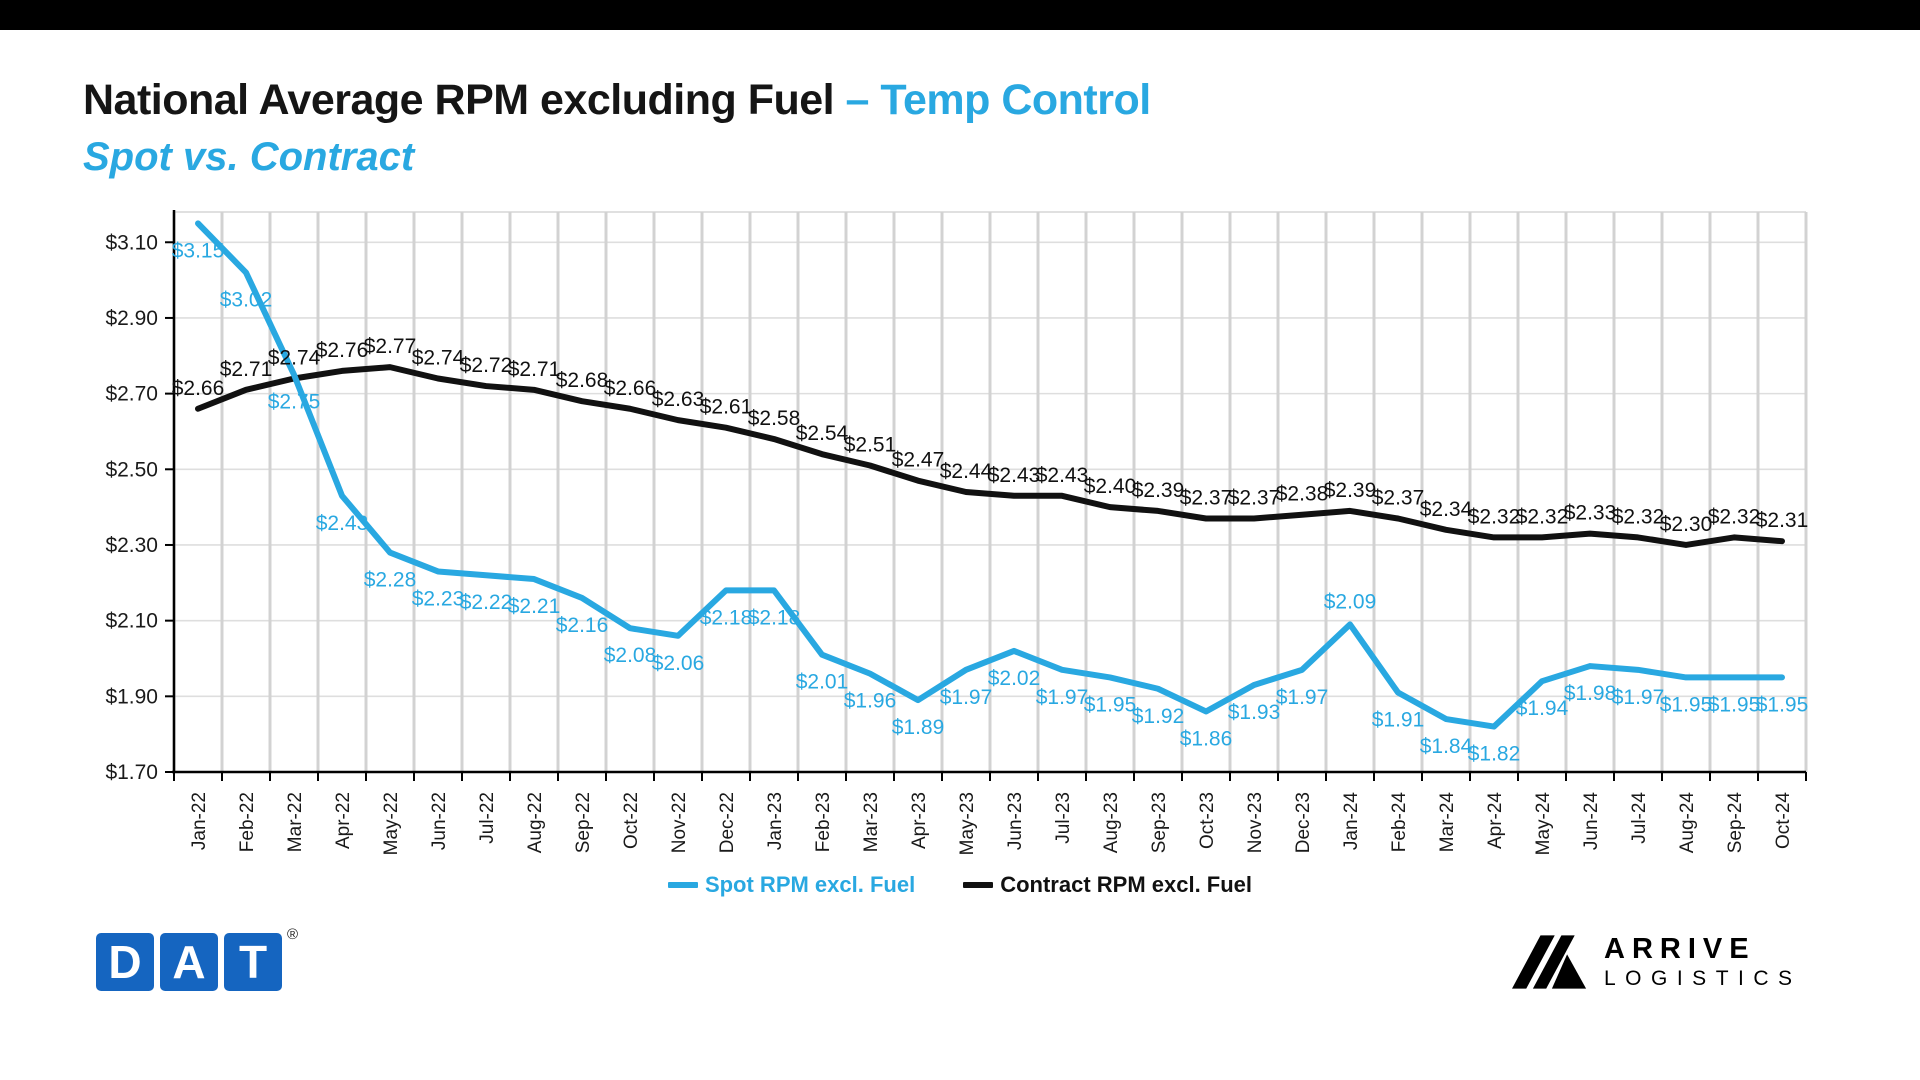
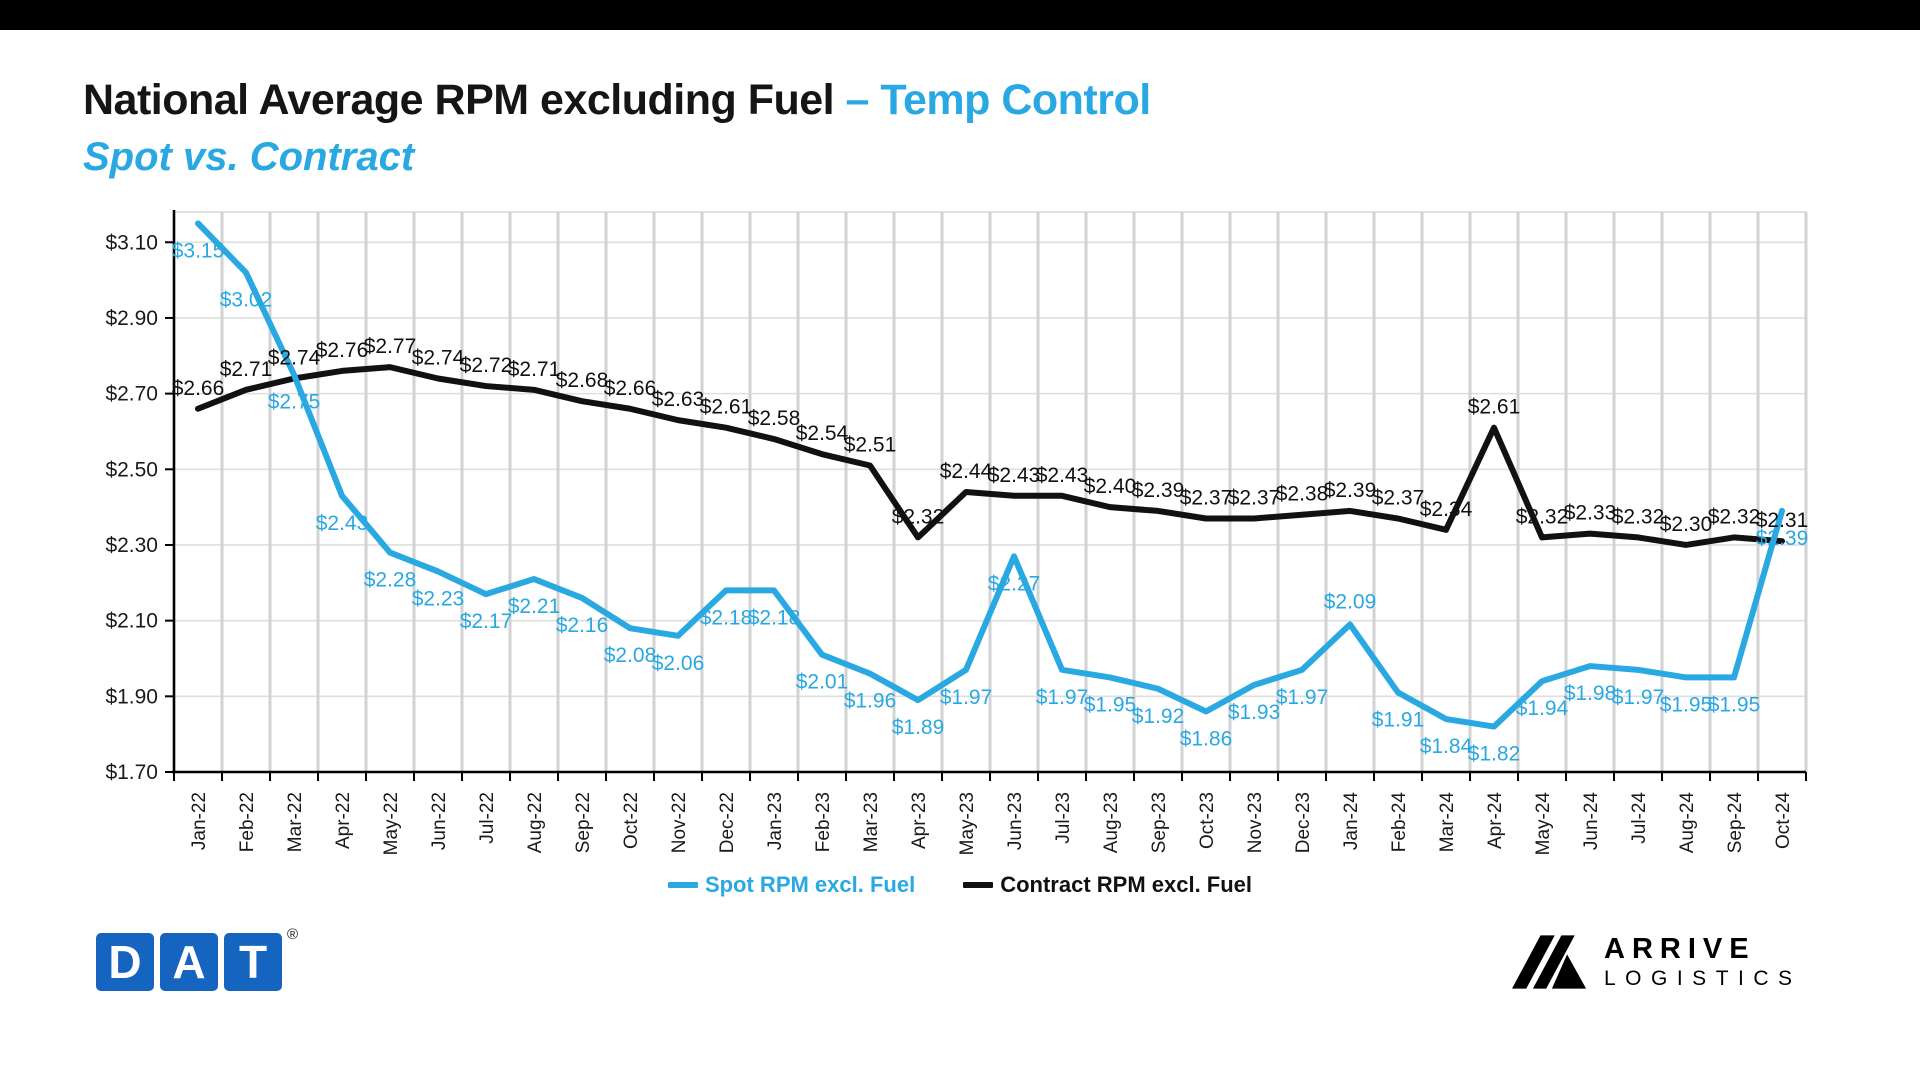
Spot RPM excl. Fuel/Jul-22: $2.22 -> $2.17
Contract RPM excl. Fuel/Apr-23: $2.47 -> $2.32
Spot RPM excl. Fuel/Jun-23: $2.02 -> $2.27
Contract RPM excl. Fuel/Apr-24: $2.32 -> $2.61
Spot RPM excl. Fuel/Oct-24: $1.95 -> $2.39
